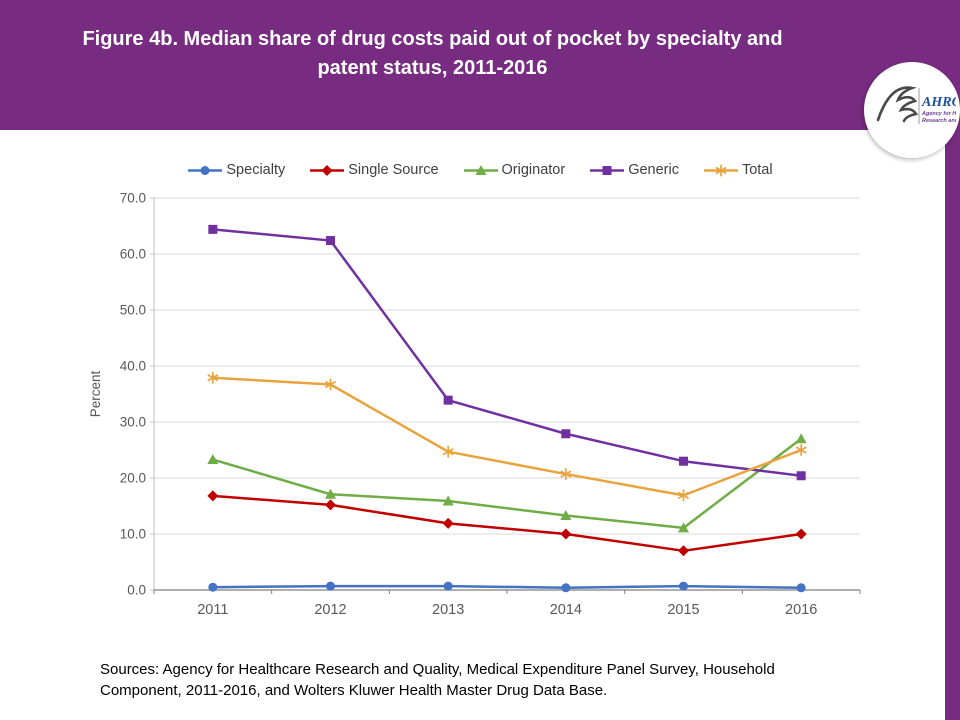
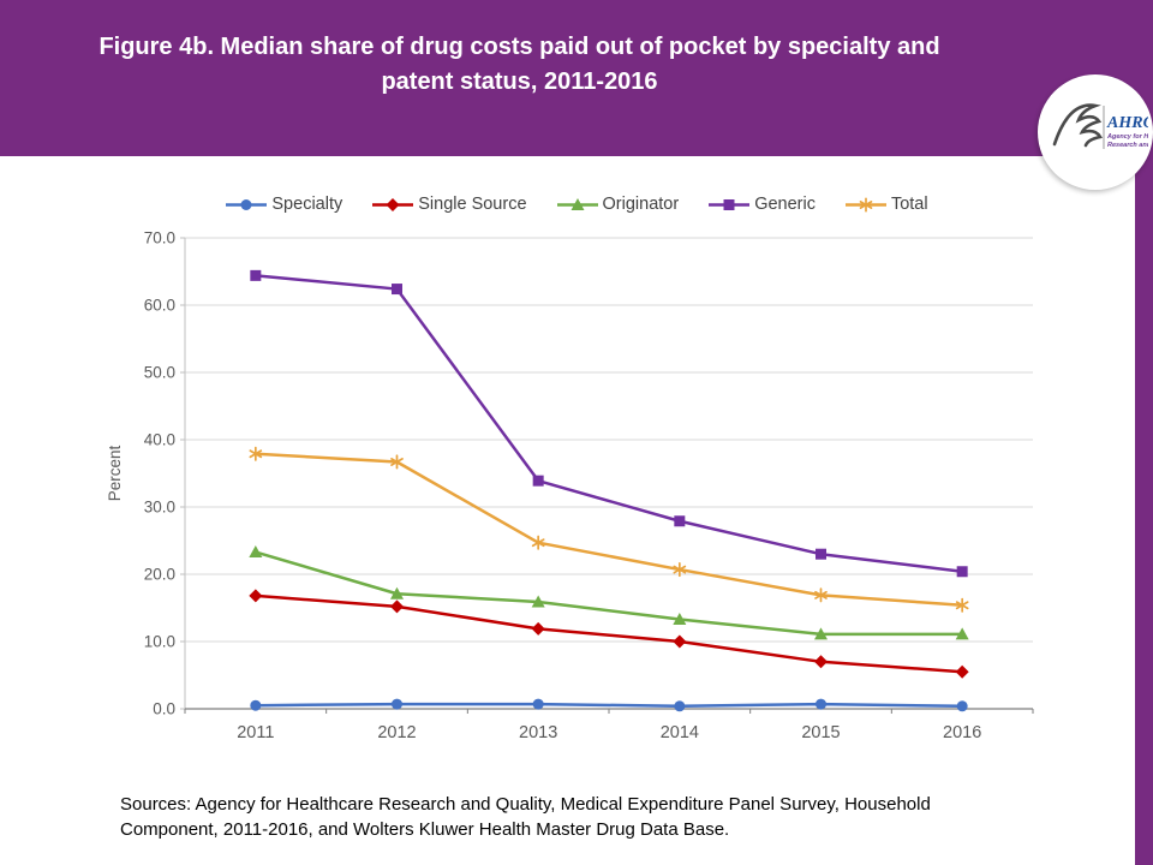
Single Source/2016: 10 -> 6
Originator/2016: 27 -> 11
Total/2016: 25 -> 15
